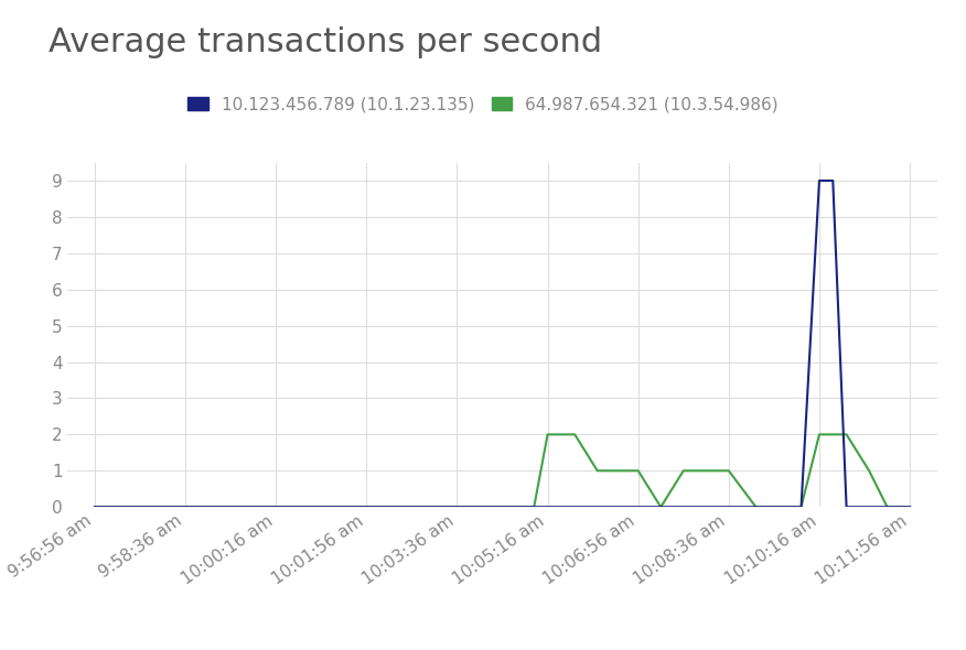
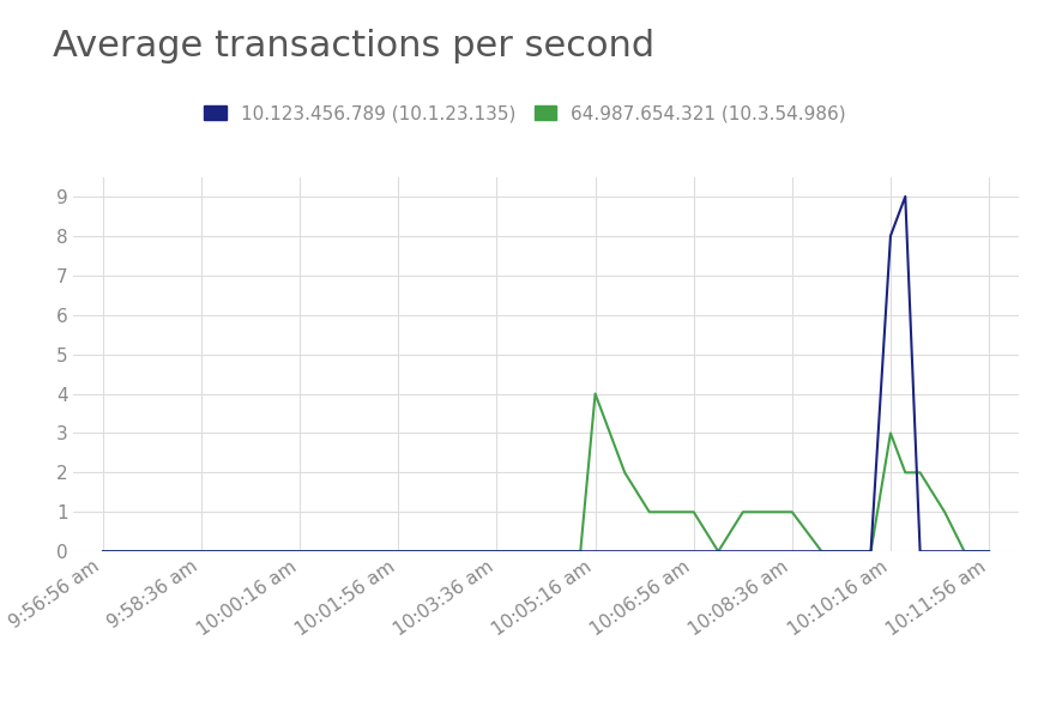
64.987.654.321 (10.3.54.986)/10:05:16 am: 2 -> 4
10.123.456.789 (10.1.23.135)/10:10:16 am: 9 -> 8
64.987.654.321 (10.3.54.986)/10:10:16 am: 2 -> 3
